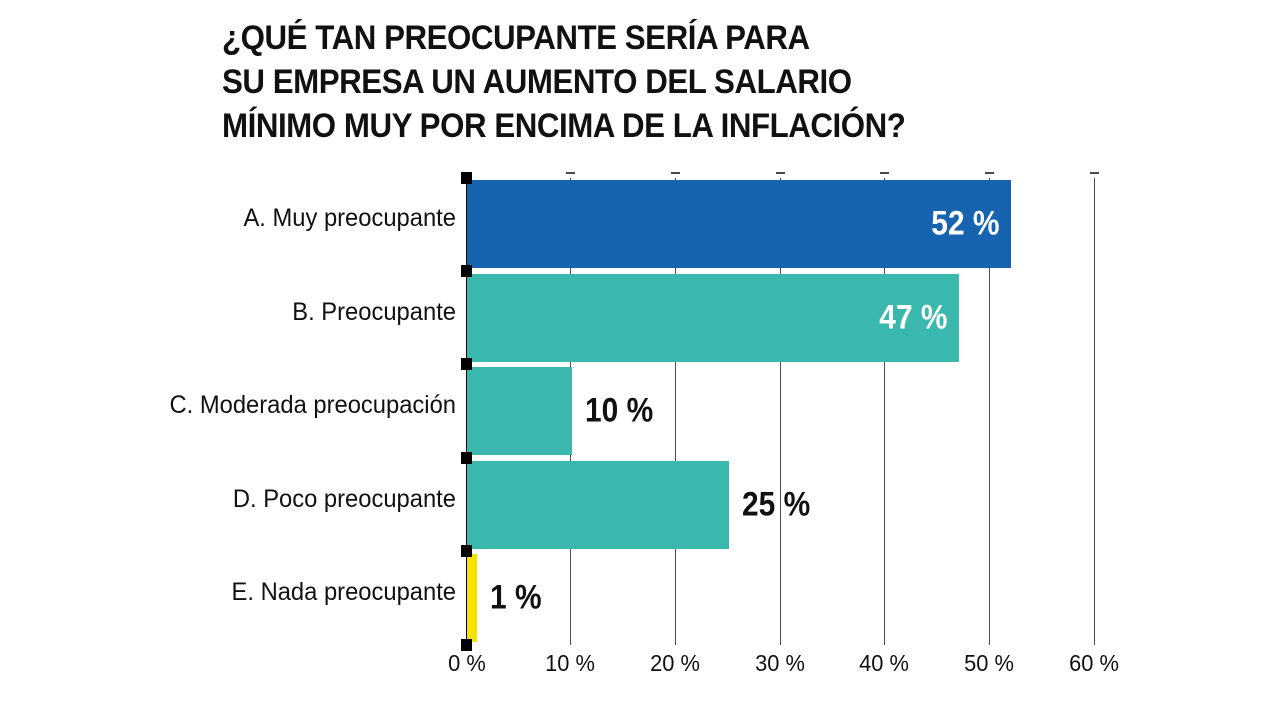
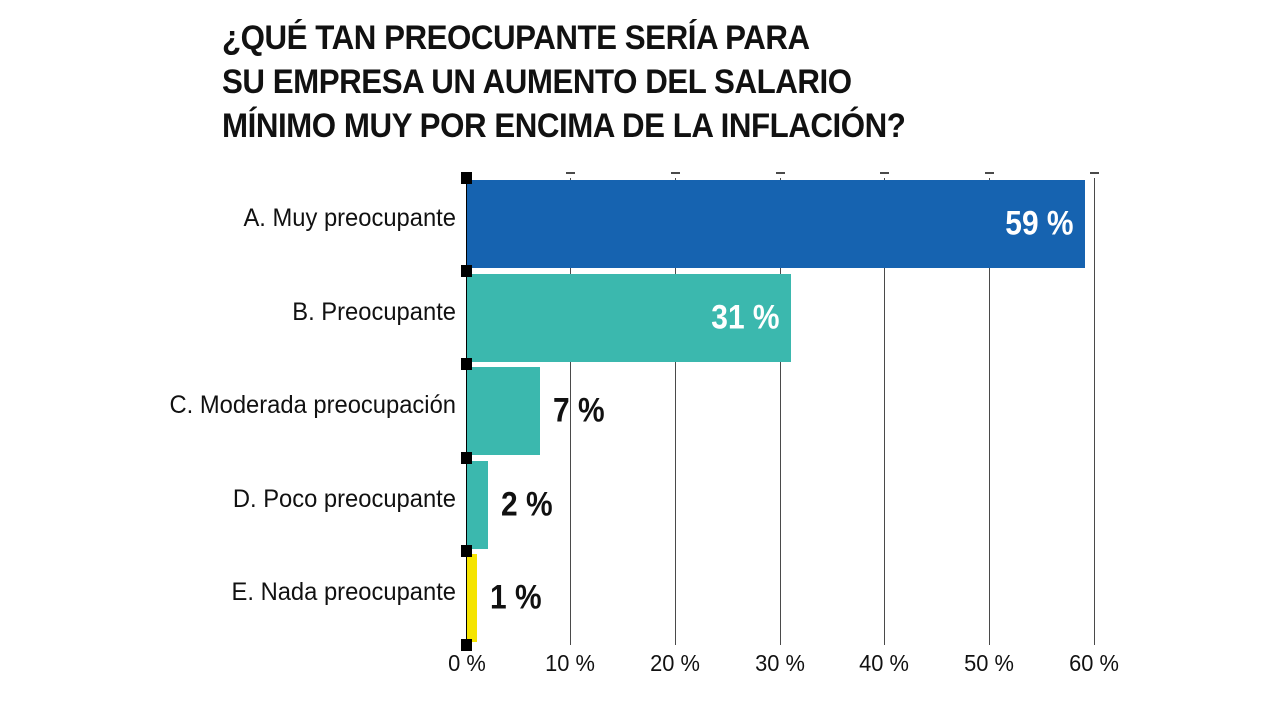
A. Muy preocupante: 52 -> 59
B. Preocupante: 47 -> 31
C. Moderada preocupación: 10 -> 7
D. Poco preocupante: 25 -> 2
